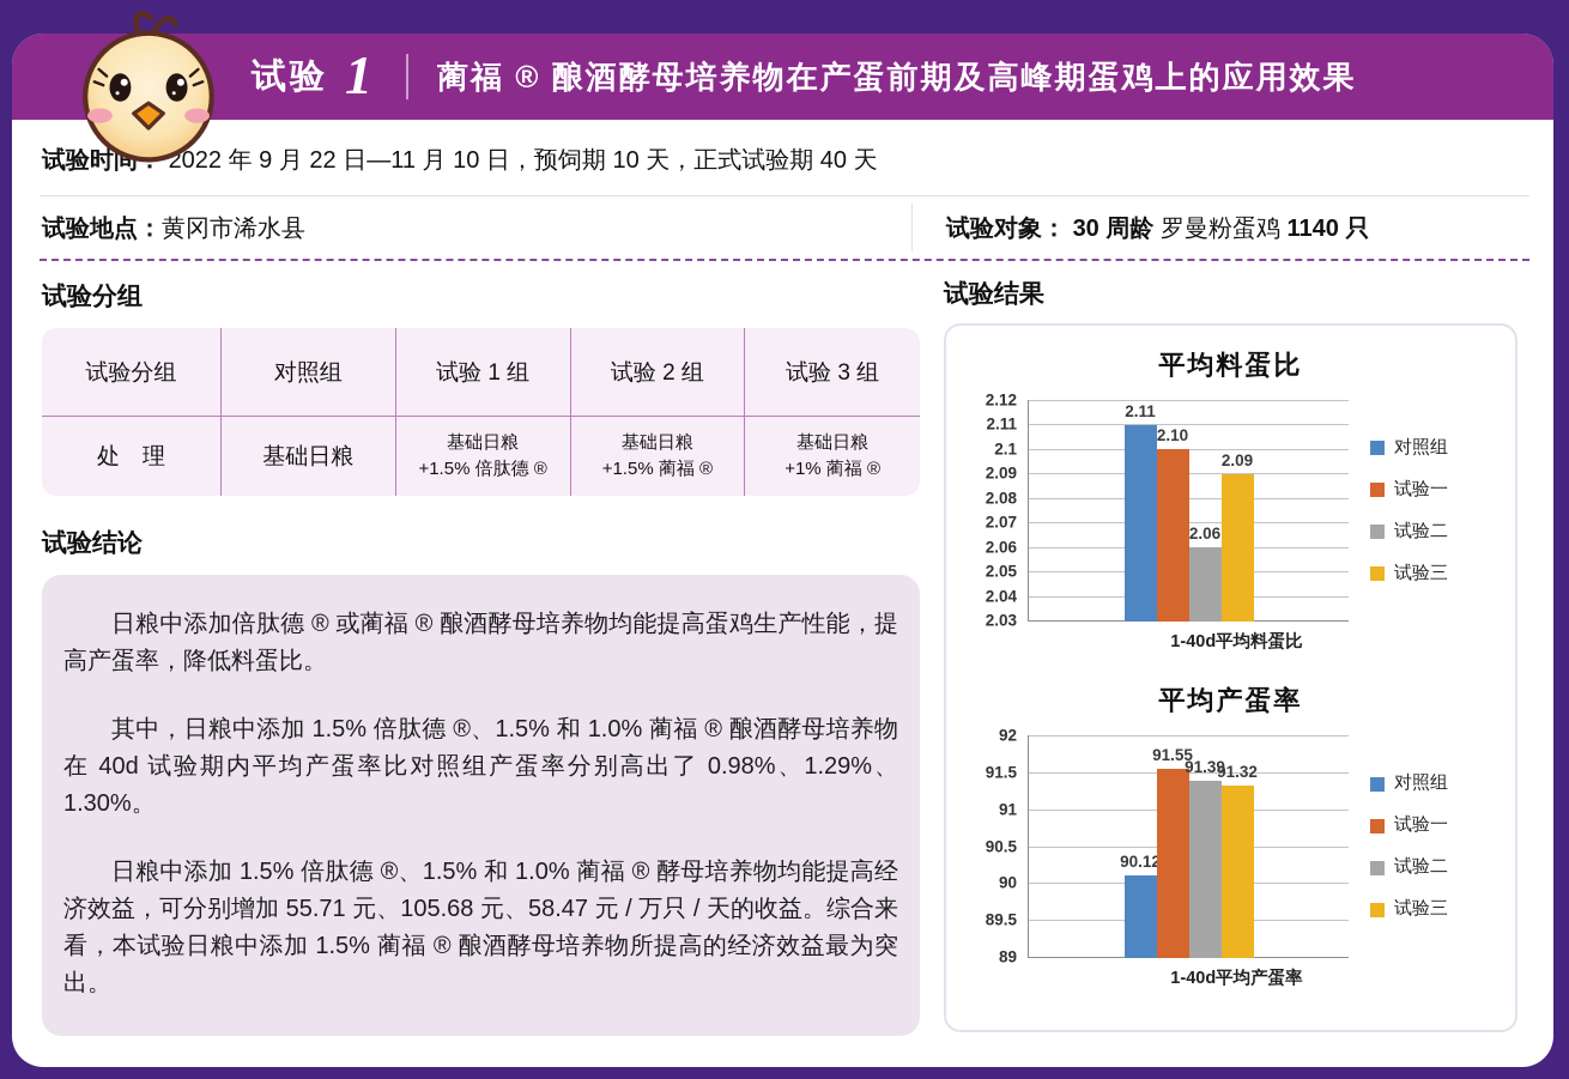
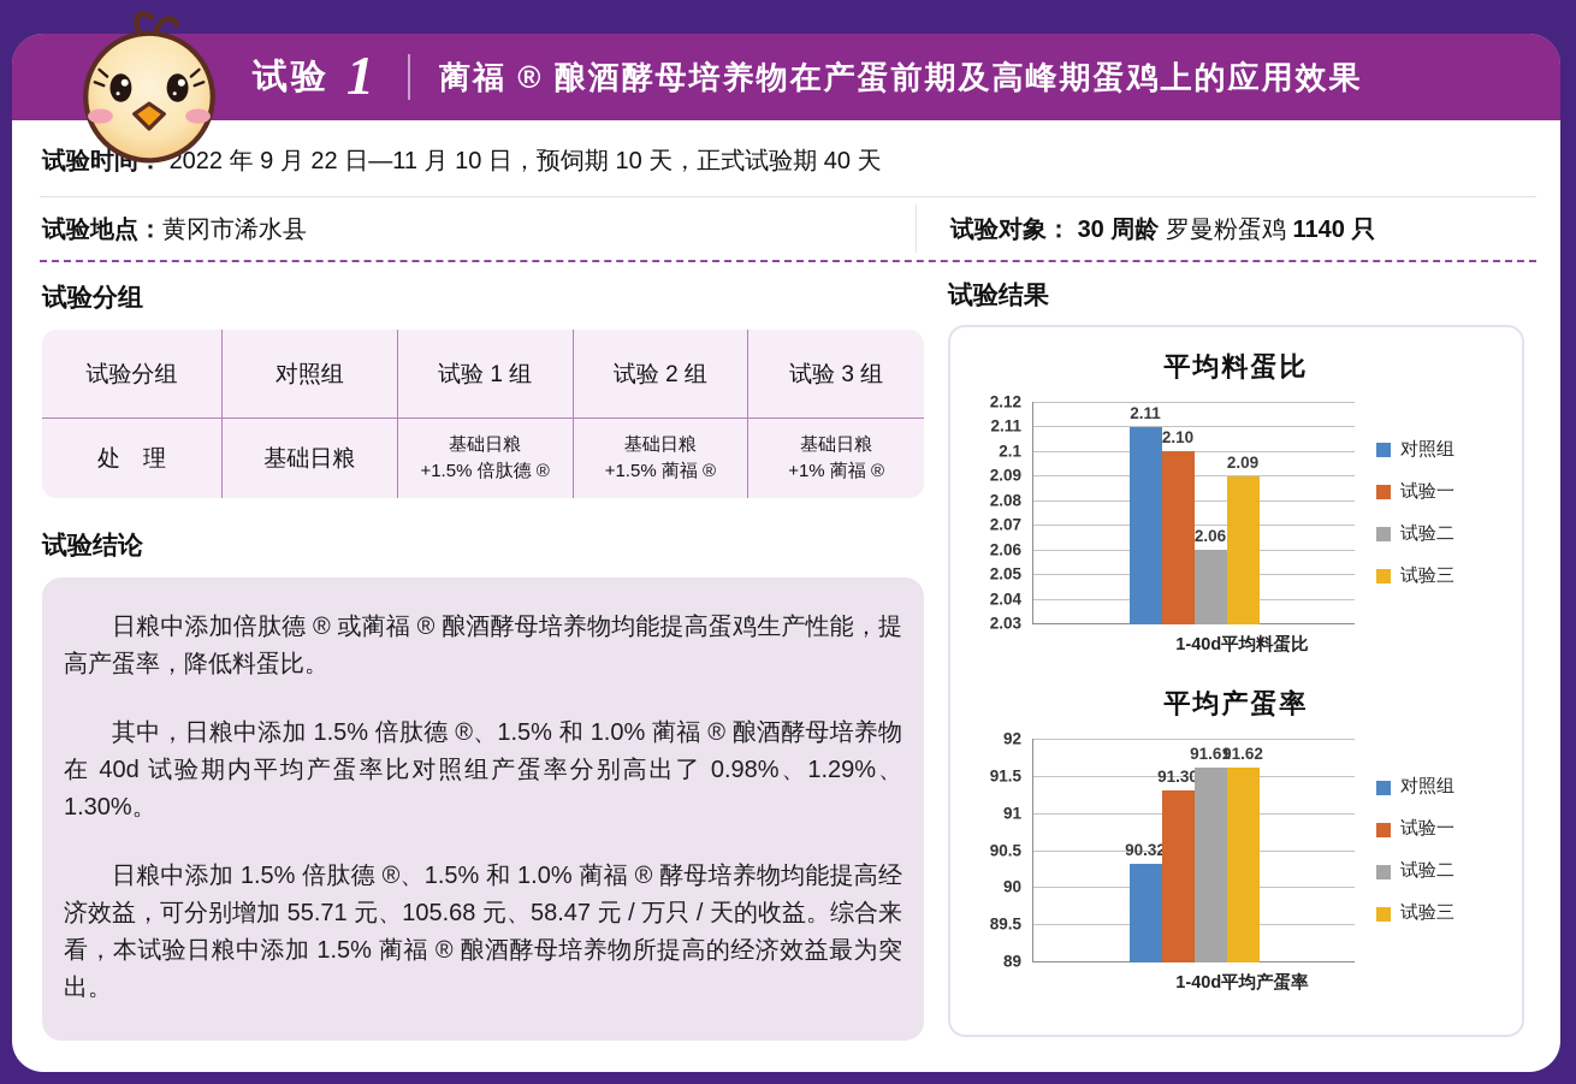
平均产蛋率/对照组: 90.12 -> 90.32
平均产蛋率/试验一: 91.55 -> 91.30
平均产蛋率/试验二: 91.39 -> 91.61
平均产蛋率/试验三: 91.32 -> 91.62
